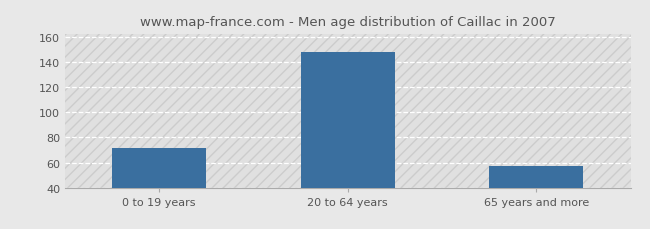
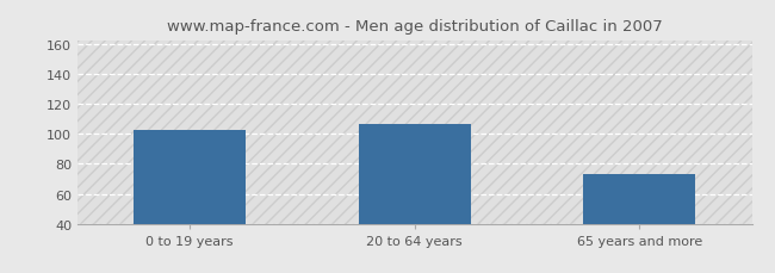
0 to 19 years: 72 -> 103
20 to 64 years: 148 -> 107
65 years and more: 57 -> 73
